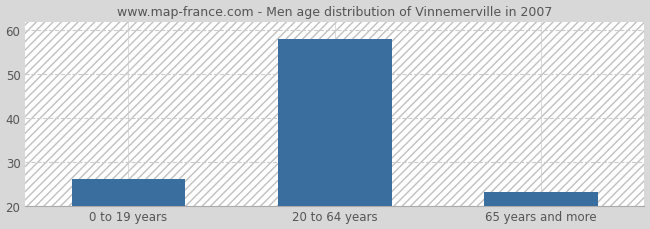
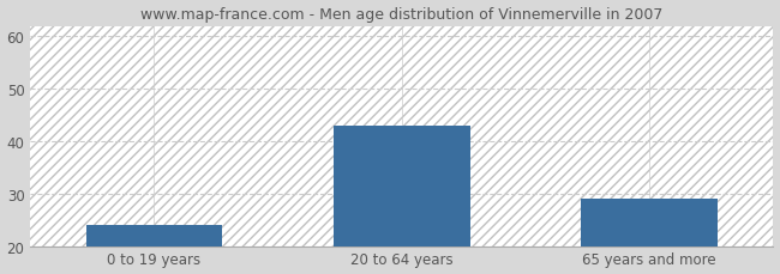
0 to 19 years: 26 -> 24
20 to 64 years: 58 -> 43
65 years and more: 23 -> 29
